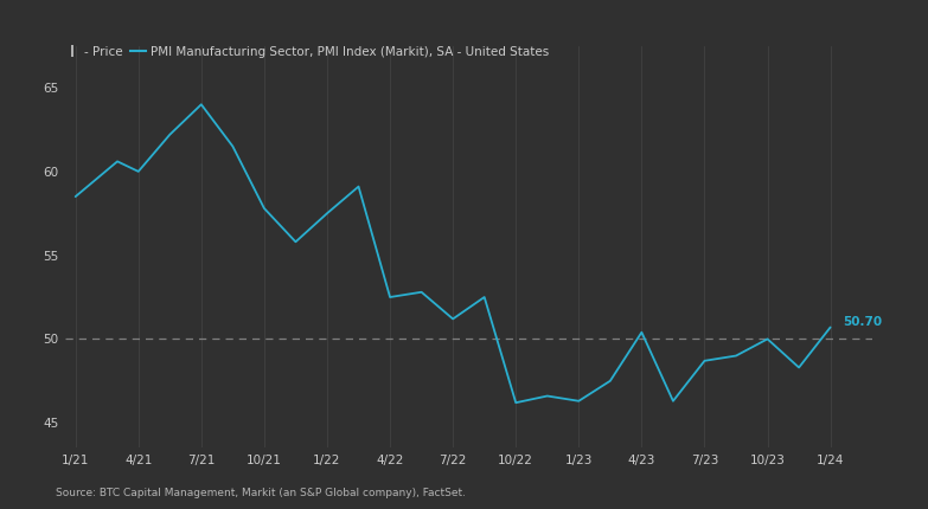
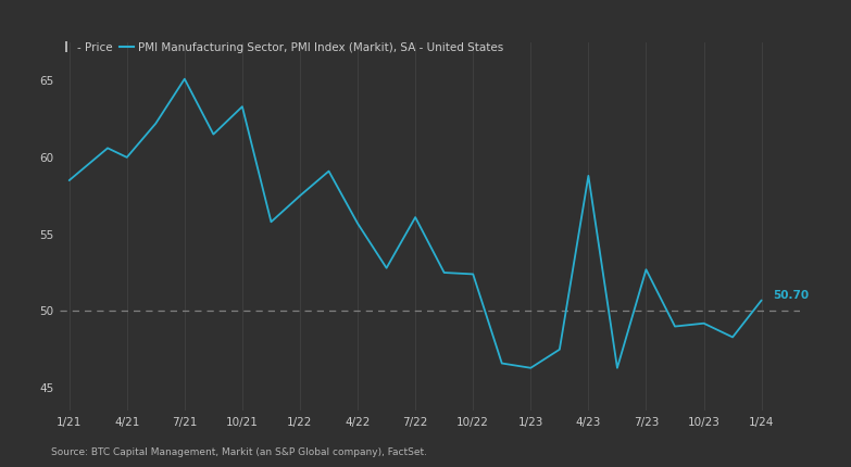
7/21: 64.0 -> 65.1
10/21: 57.8 -> 63.3
4/22: 52.5 -> 55.7
7/22: 51.2 -> 56.1
10/22: 46.2 -> 52.4
4/23: 50.4 -> 58.8
7/23: 48.7 -> 52.7
10/23: 50.0 -> 49.2
